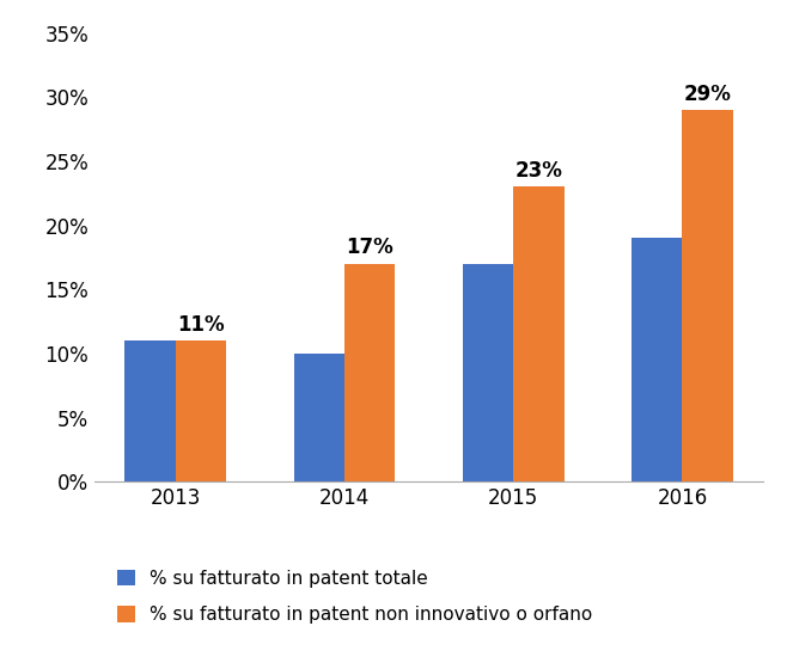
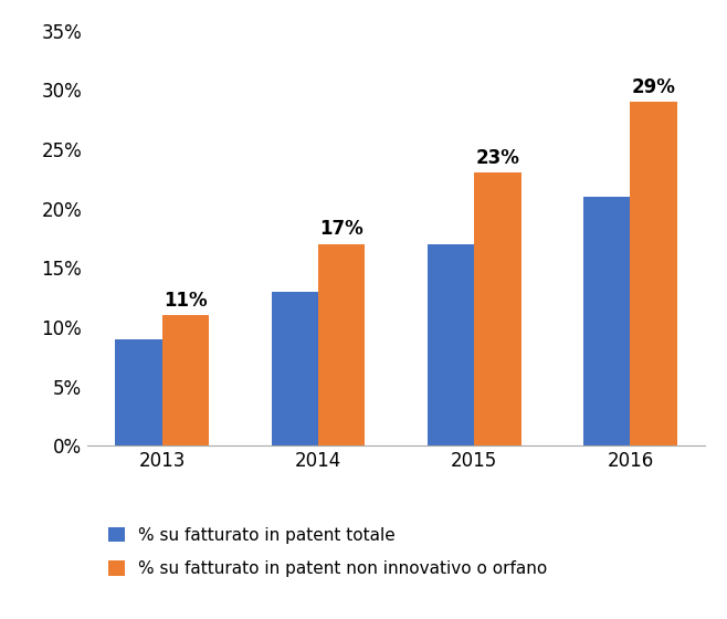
% su fatturato in patent totale/2013: 11% -> 9%
% su fatturato in patent totale/2014: 10% -> 13%
% su fatturato in patent totale/2016: 19% -> 21%
